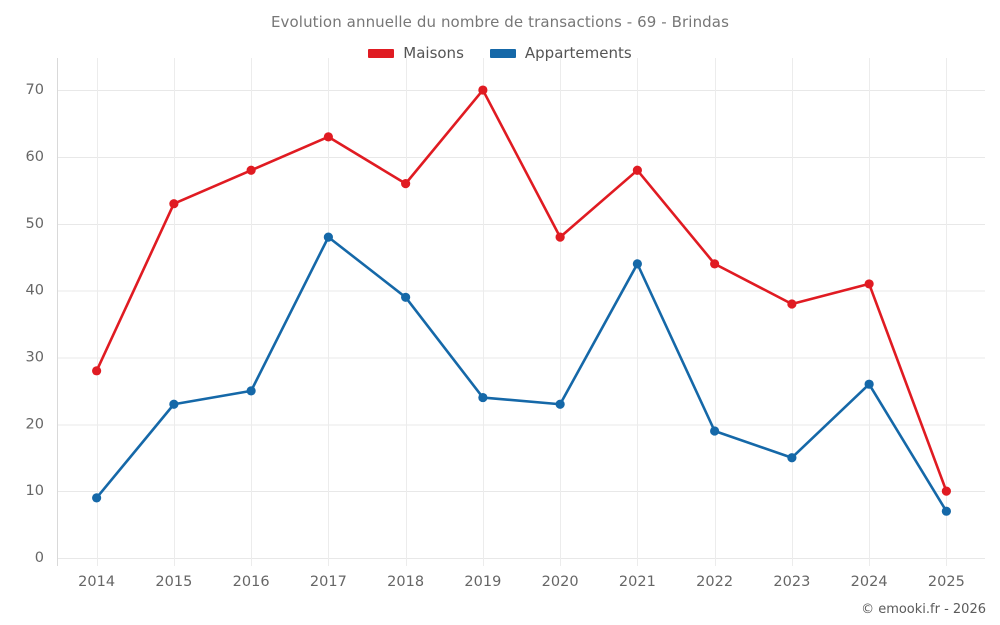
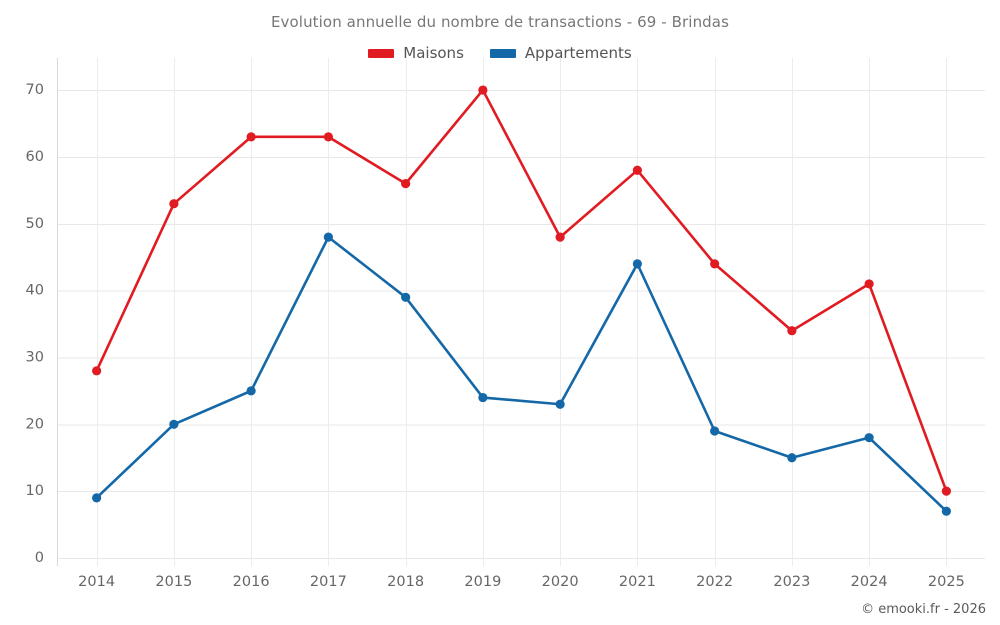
Appartements/2015: 23 -> 20
Maisons/2016: 58 -> 63
Maisons/2023: 38 -> 34
Appartements/2024: 26 -> 18
